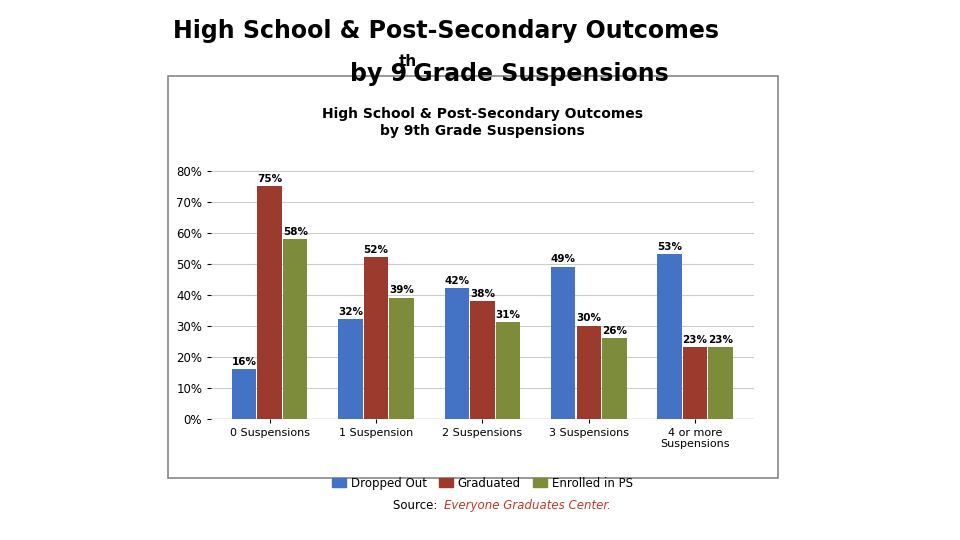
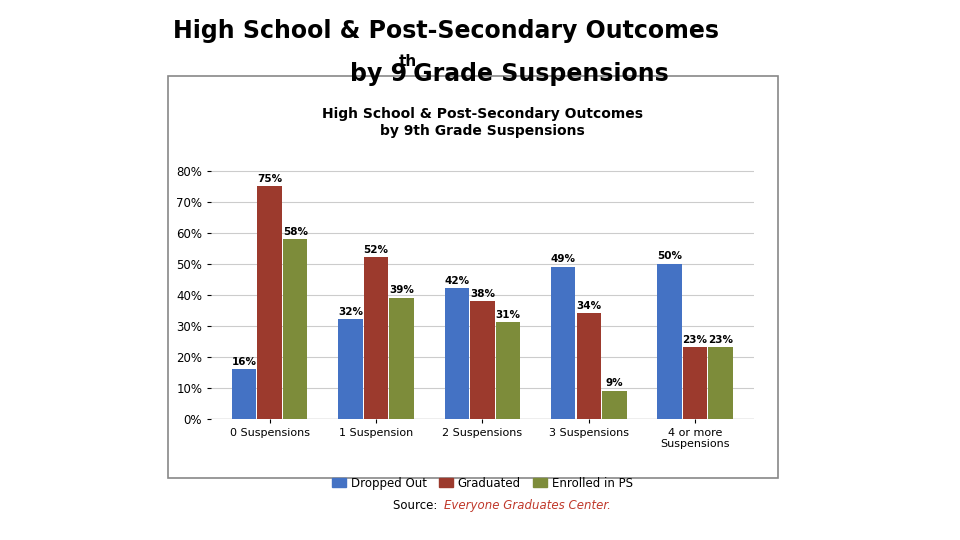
Graduated/3 Suspensions: 30% -> 34%
Enrolled in PS/3 Suspensions: 26% -> 9%
Dropped Out/4 or more Suspensions: 53% -> 50%
